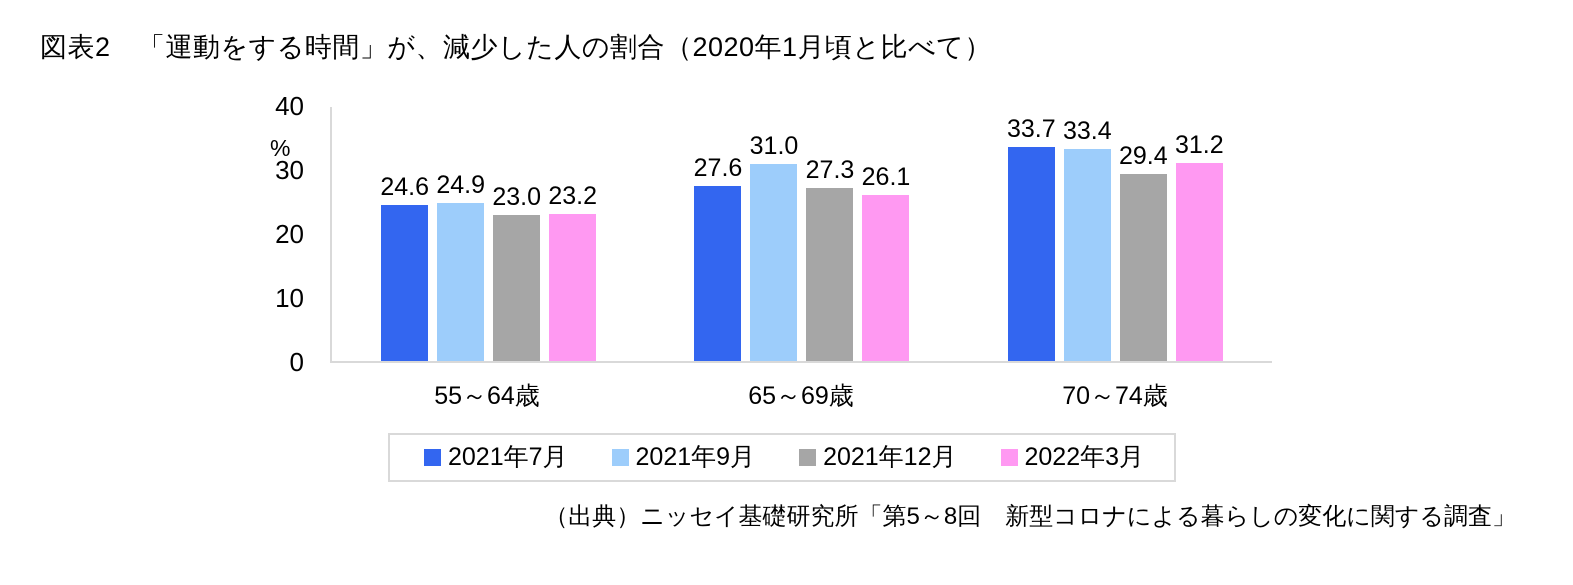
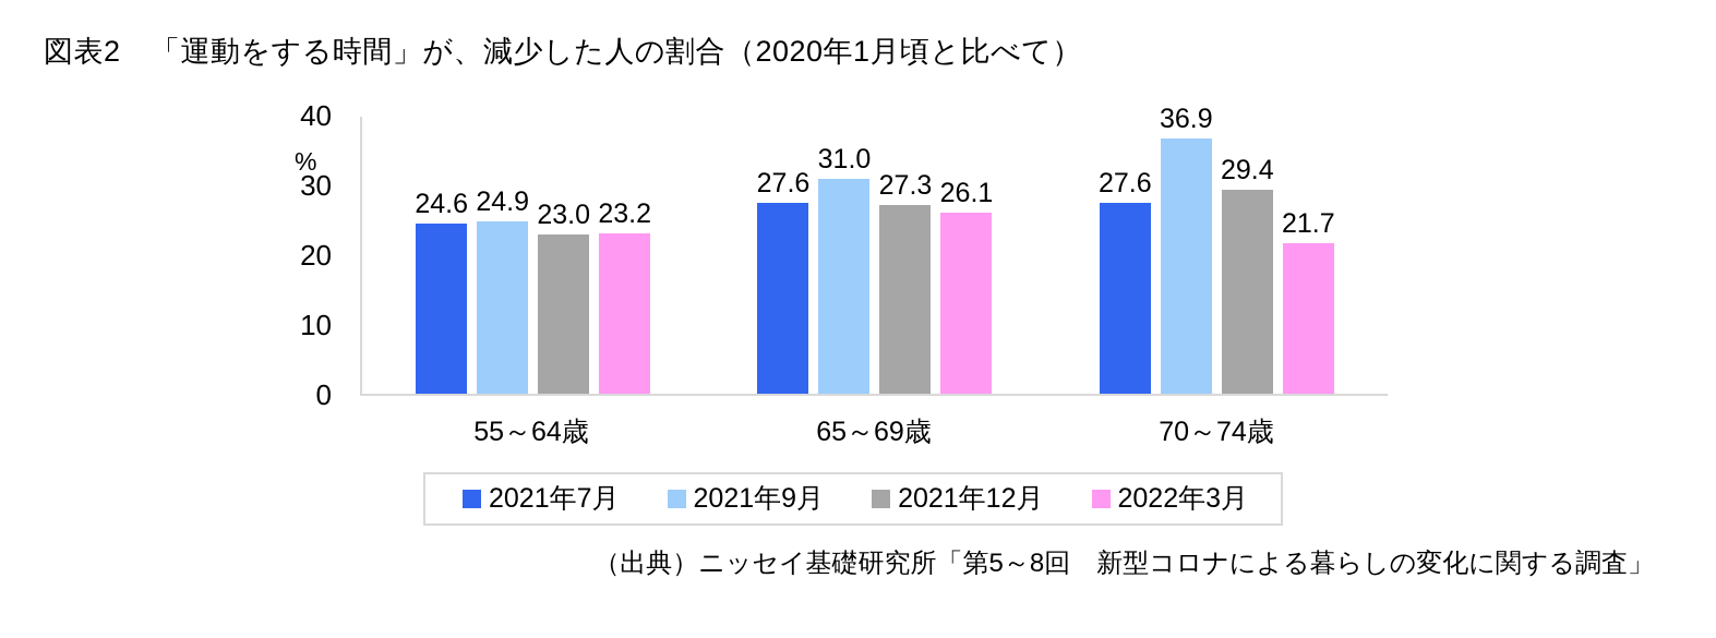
2021年7月/70～74歳: 33.7 -> 27.6
2021年9月/70～74歳: 33.4 -> 36.9
2022年3月/70～74歳: 31.2 -> 21.7
